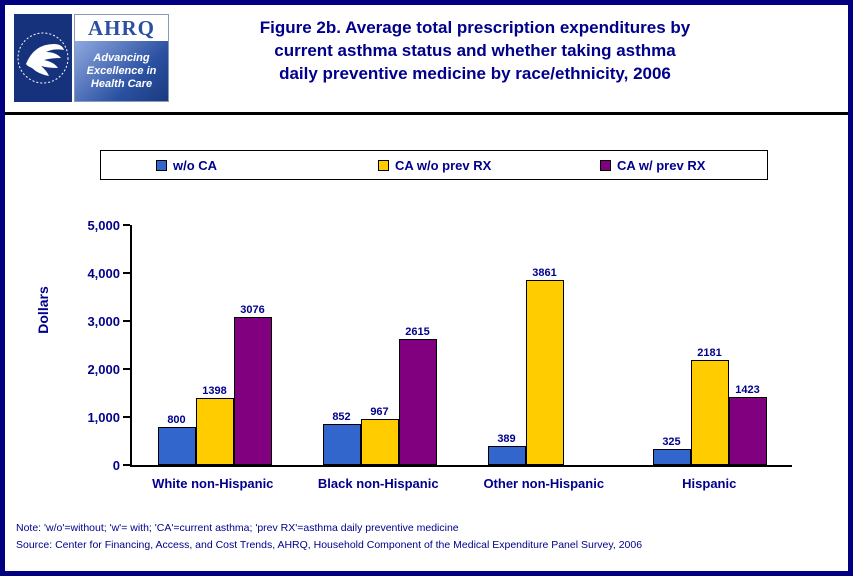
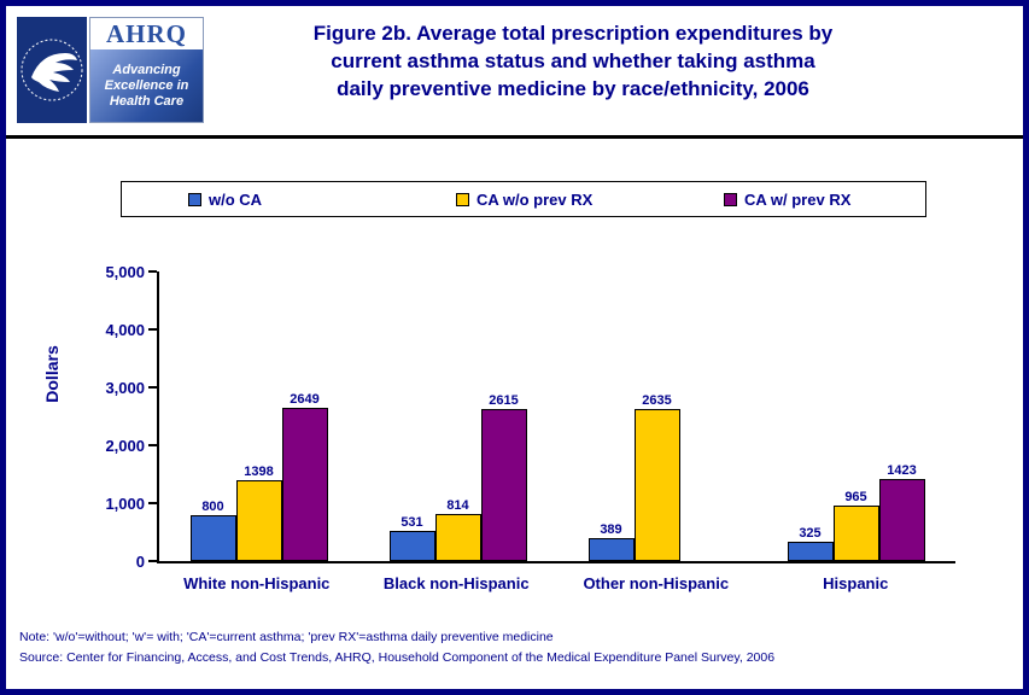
CA w/ prev RX/White non-Hispanic: 3076 -> 2649
w/o CA/Black non-Hispanic: 852 -> 531
CA w/o prev RX/Black non-Hispanic: 967 -> 814
CA w/o prev RX/Other non-Hispanic: 3861 -> 2635
CA w/o prev RX/Hispanic: 2181 -> 965
